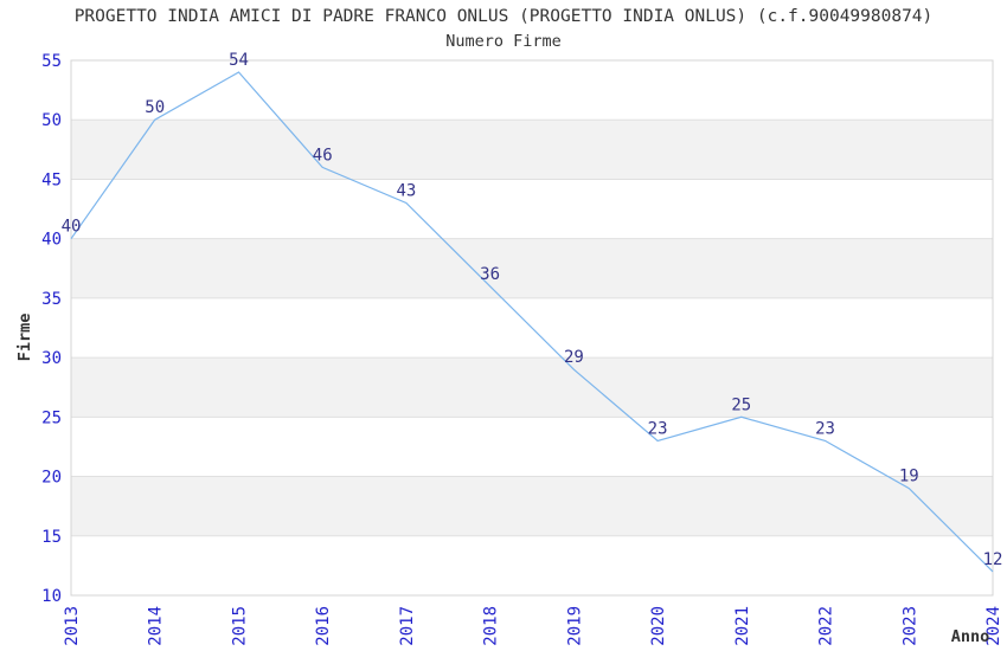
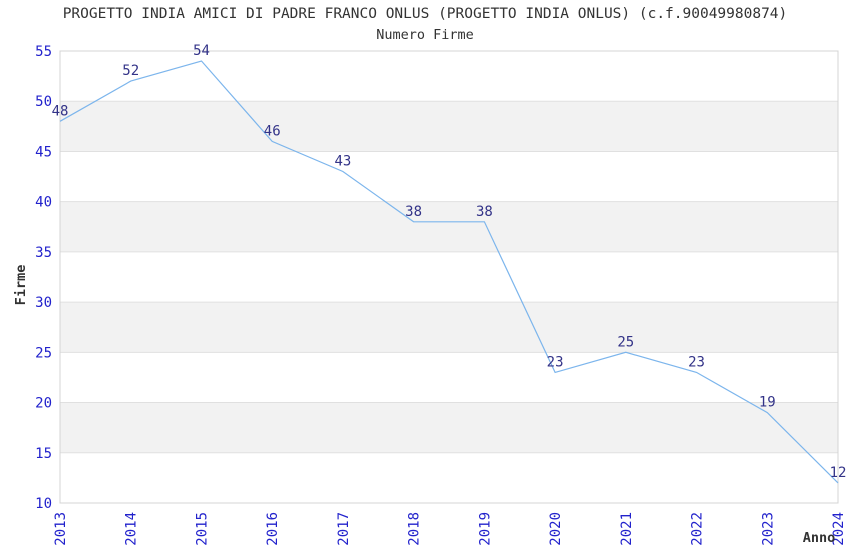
2013: 40 -> 48
2014: 50 -> 52
2018: 36 -> 38
2019: 29 -> 38
